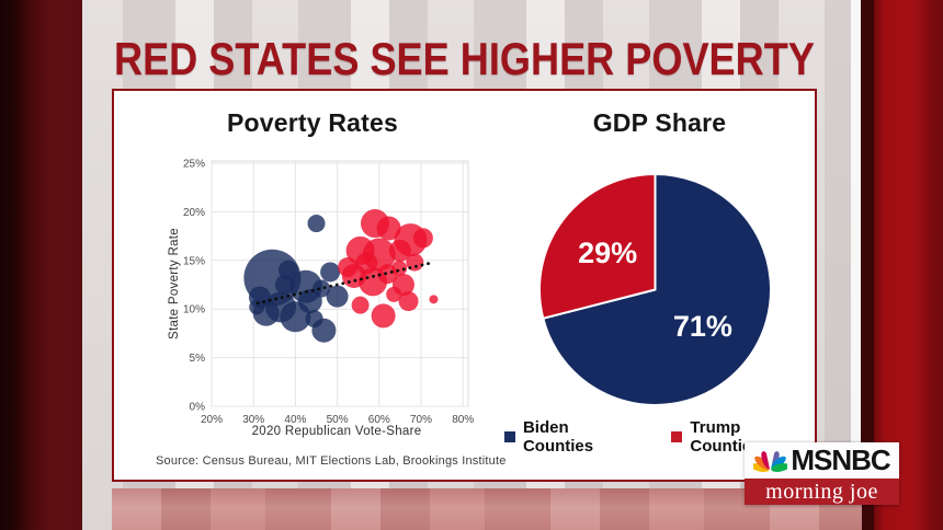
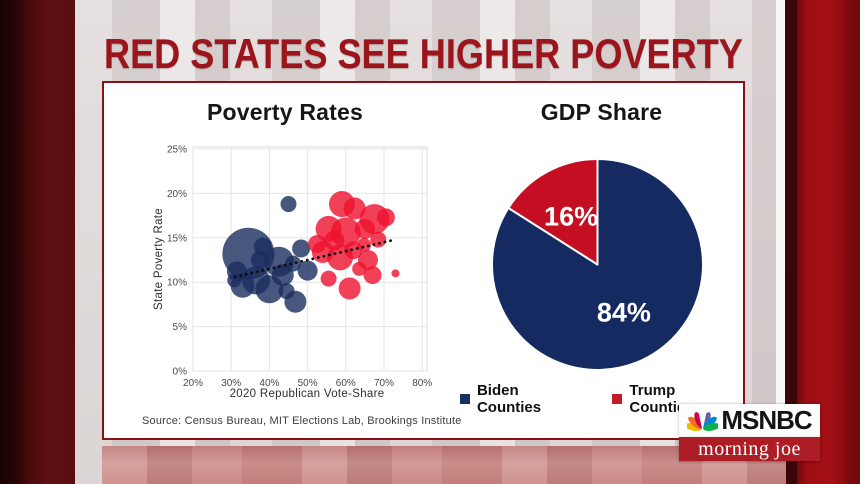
GDP Share/Biden Counties: 71% -> 84%
GDP Share/Trump Counties: 29% -> 16%
